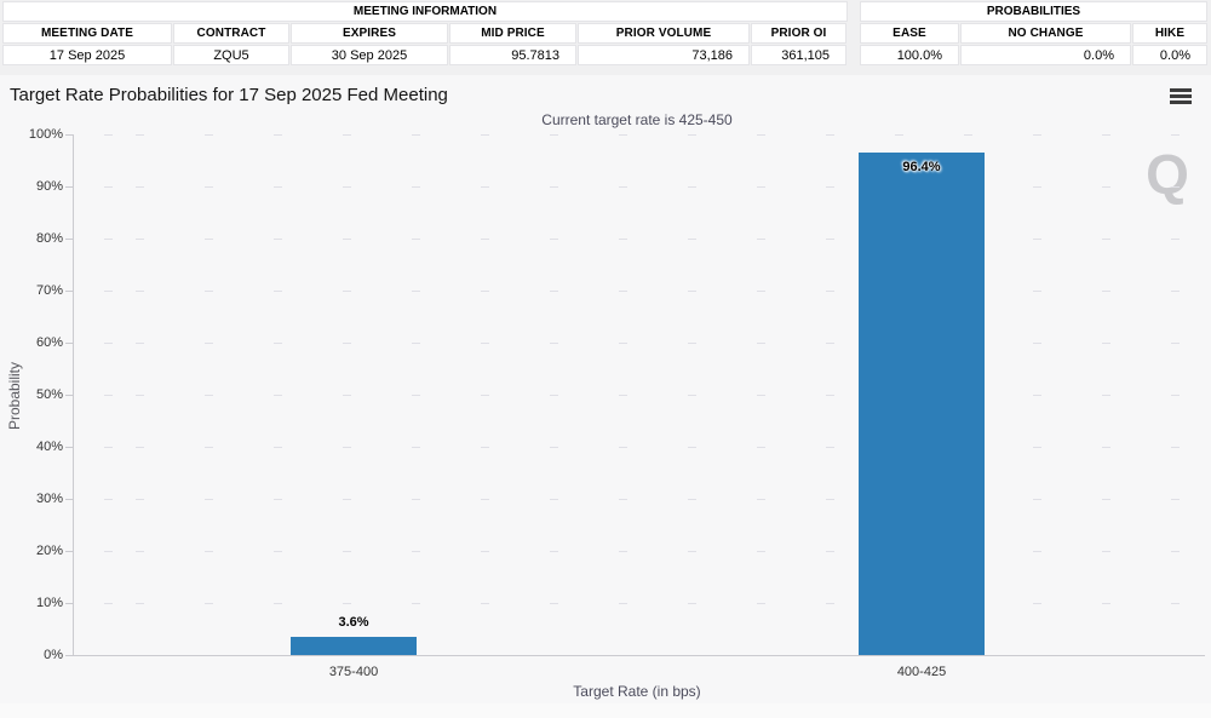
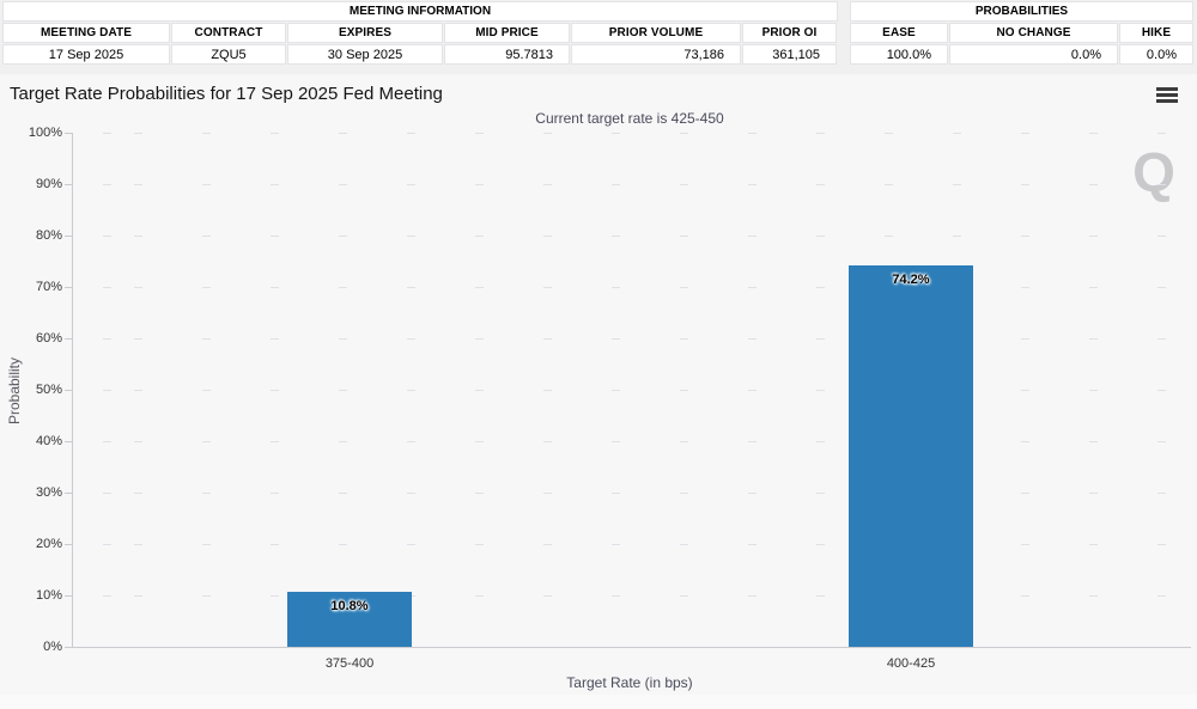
375-400: 3.6% -> 10.8%
400-425: 96.4% -> 74.2%
